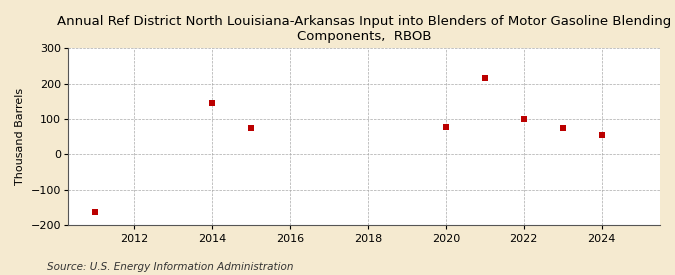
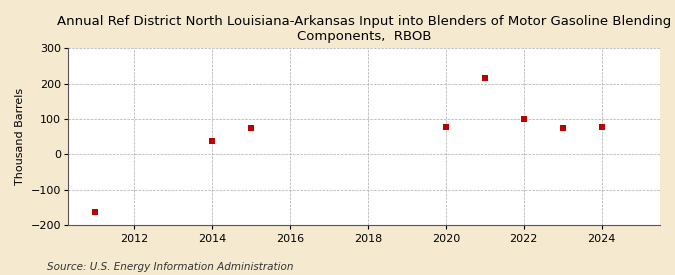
2014: 145 -> 38
2024: 55 -> 78
